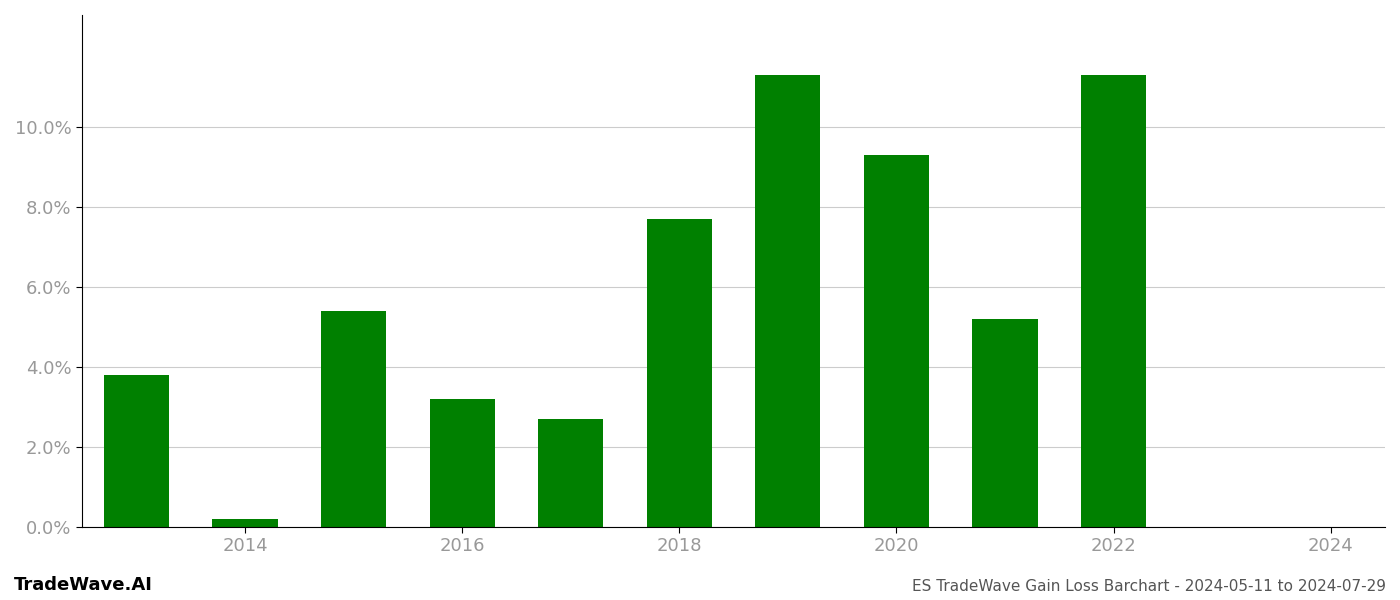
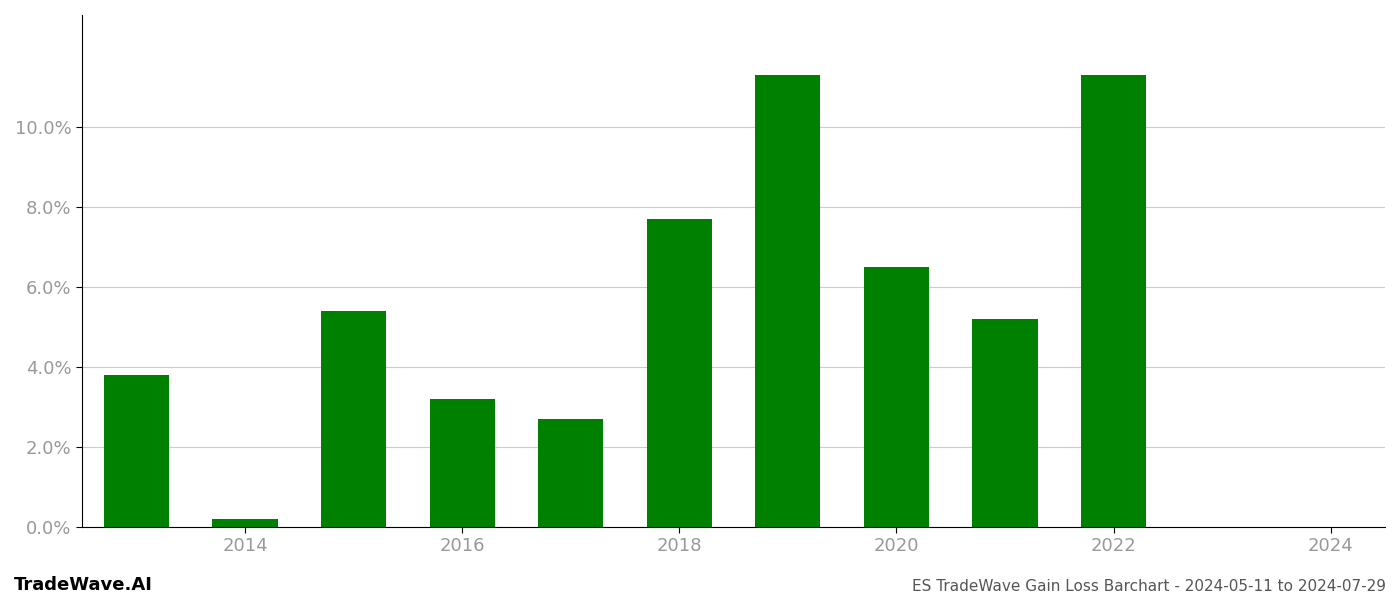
2020: 9.3% -> 6.5%
